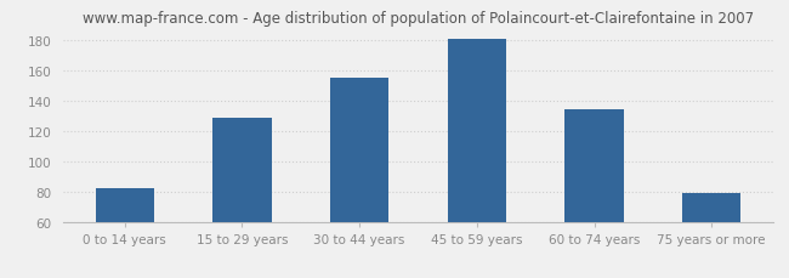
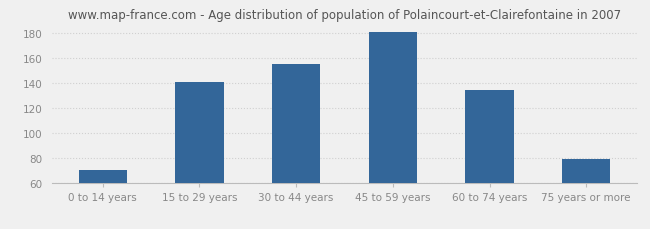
0 to 14 years: 82 -> 70
15 to 29 years: 129 -> 141
